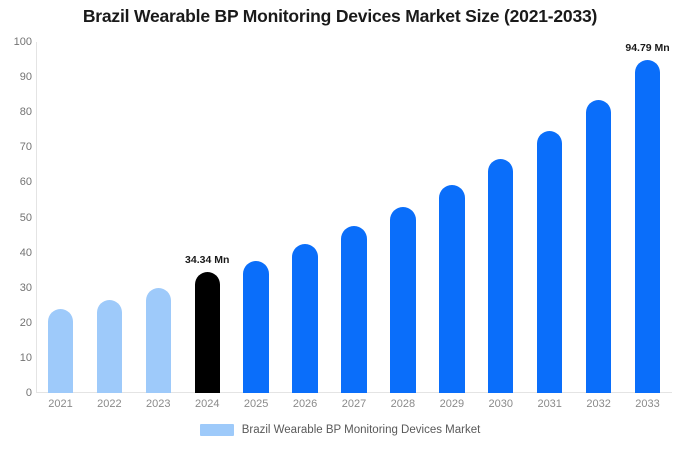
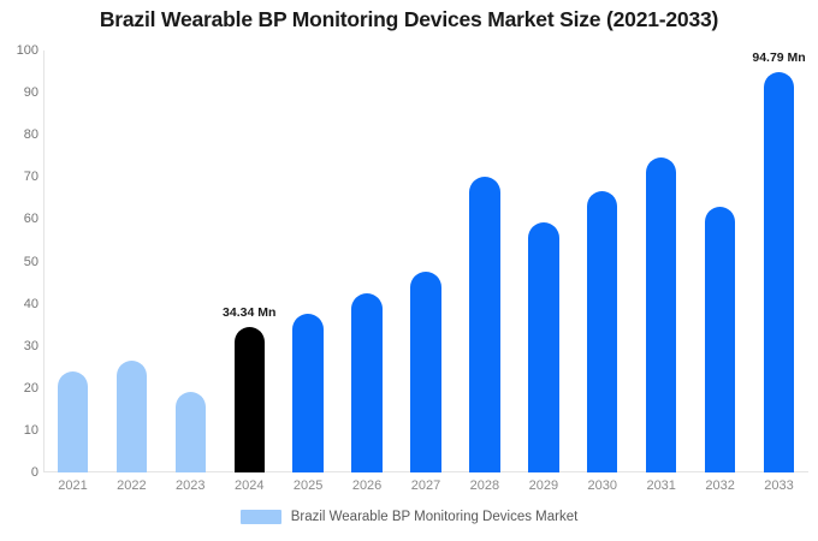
2023: 30 -> 19
2028: 53 -> 70
2032: 83 -> 63
